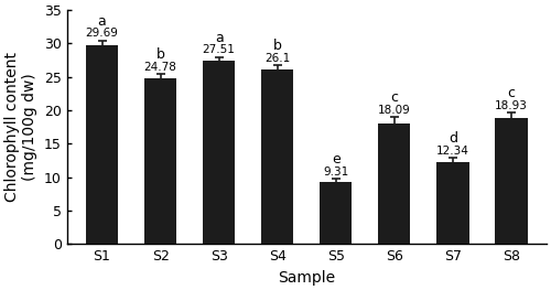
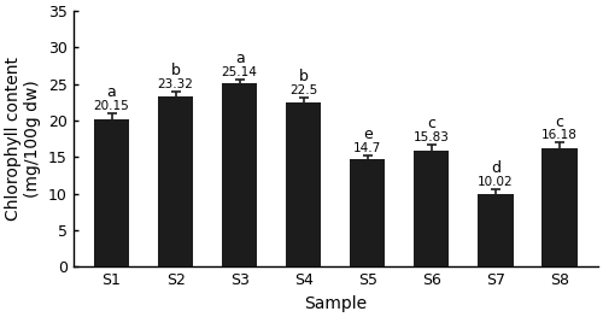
S1: 29.69 -> 20.15
S2: 24.78 -> 23.32
S3: 27.51 -> 25.14
S4: 26.1 -> 22.5
S5: 9.31 -> 14.7
S6: 18.09 -> 15.83
S7: 12.34 -> 10.02
S8: 18.93 -> 16.18
